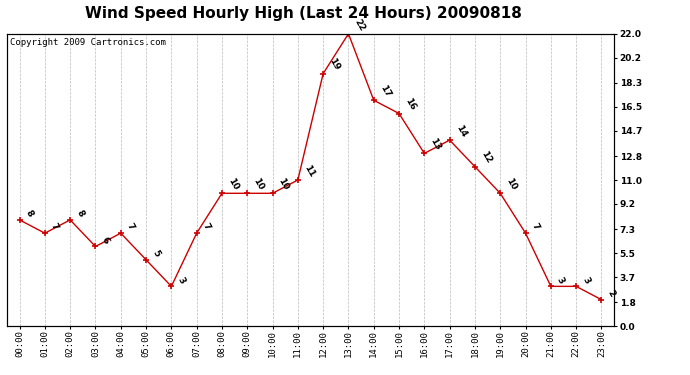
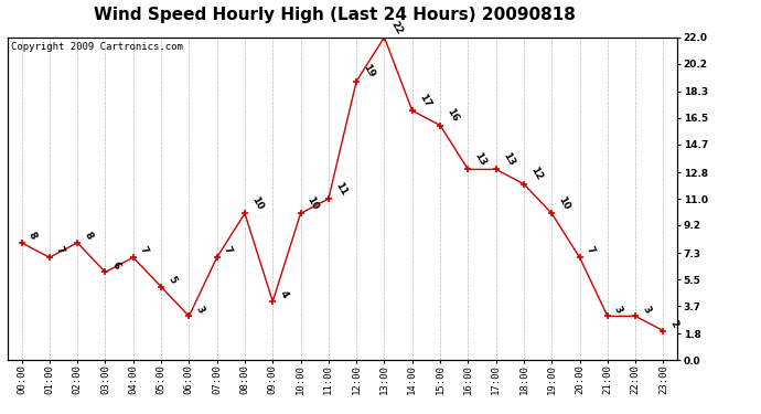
09:00: 10 -> 4
17:00: 14 -> 13
